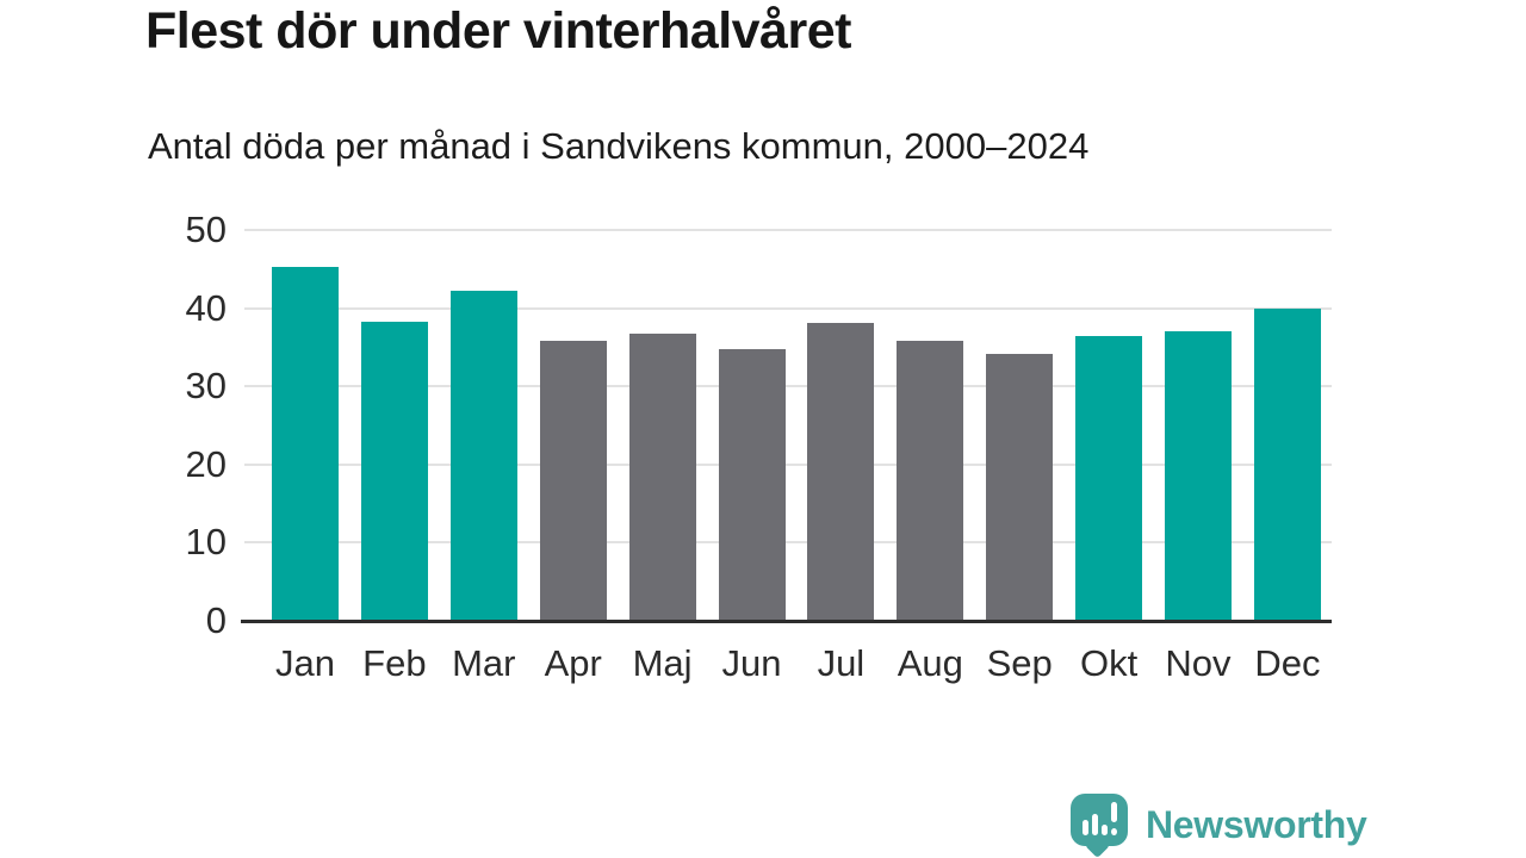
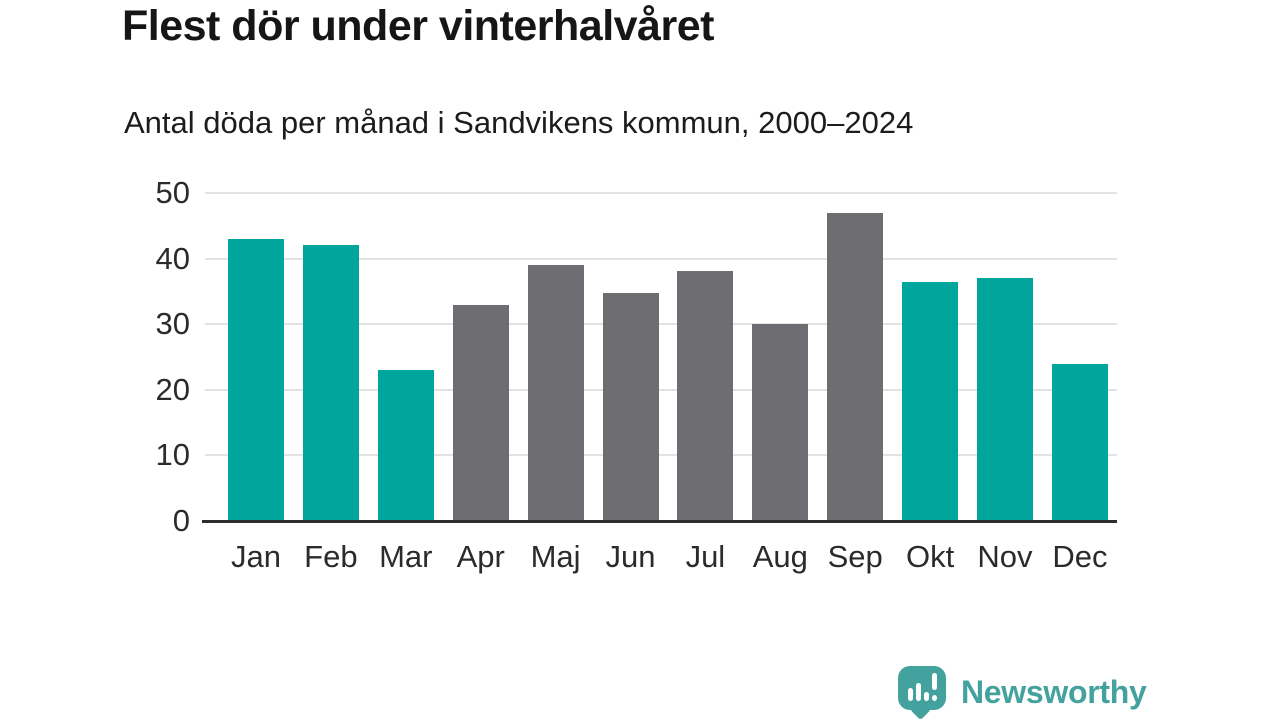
Jan: 45 -> 43
Feb: 38 -> 42
Mar: 42 -> 23
Apr: 36 -> 33
Maj: 37 -> 39
Aug: 36 -> 30
Sep: 34 -> 47
Dec: 40 -> 24
